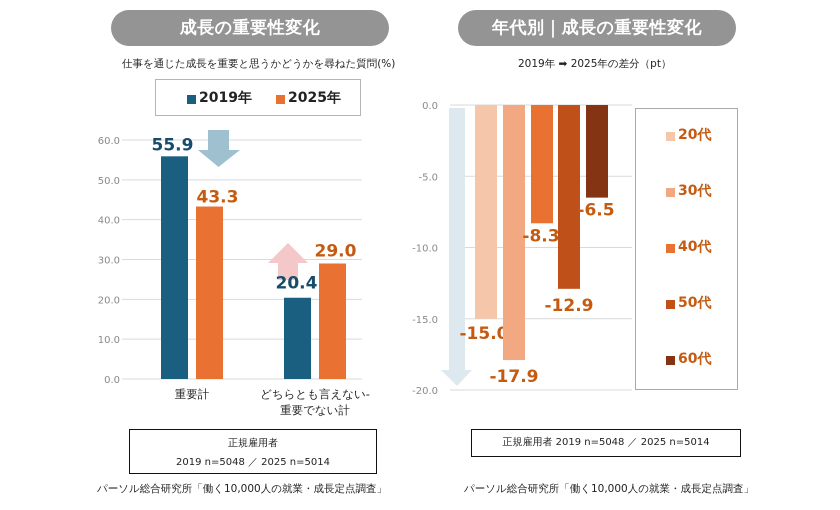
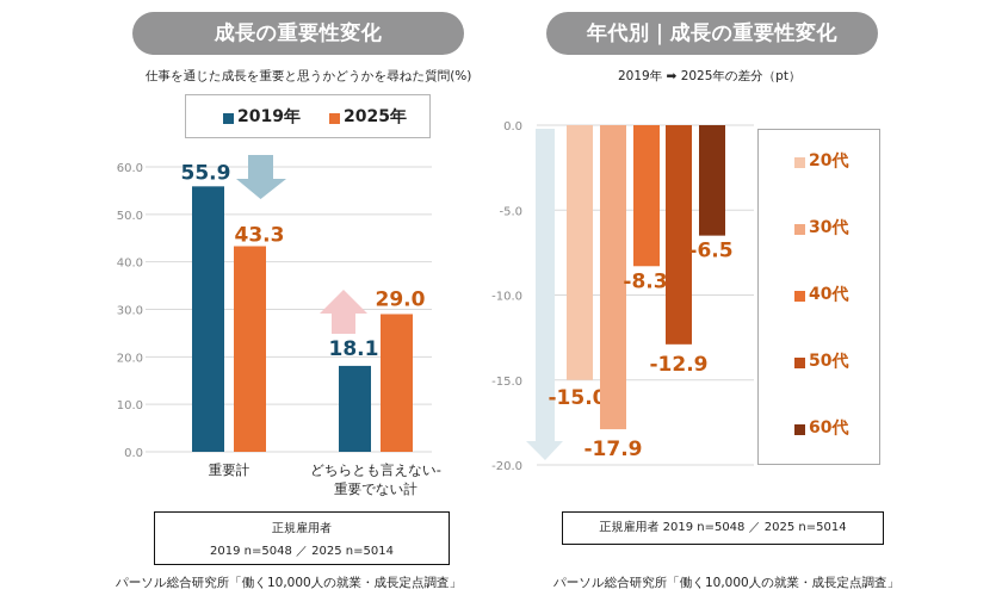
成長の重要性変化/2019年/どちらとも言えない-重要でない計: 20.4 -> 18.1
